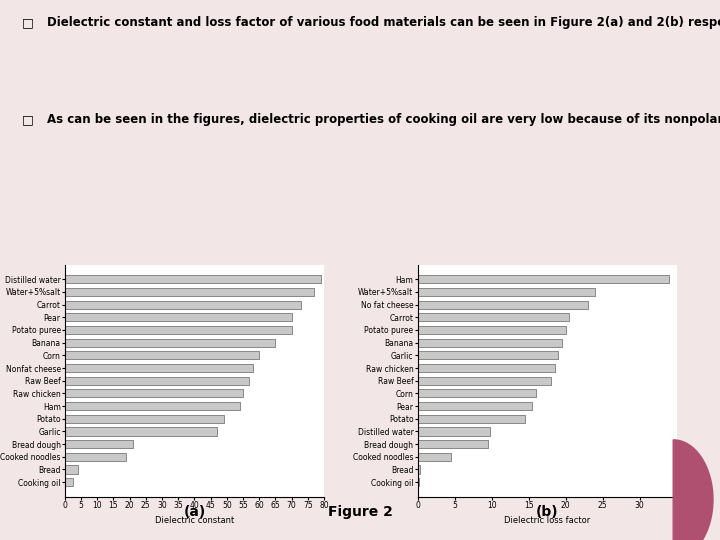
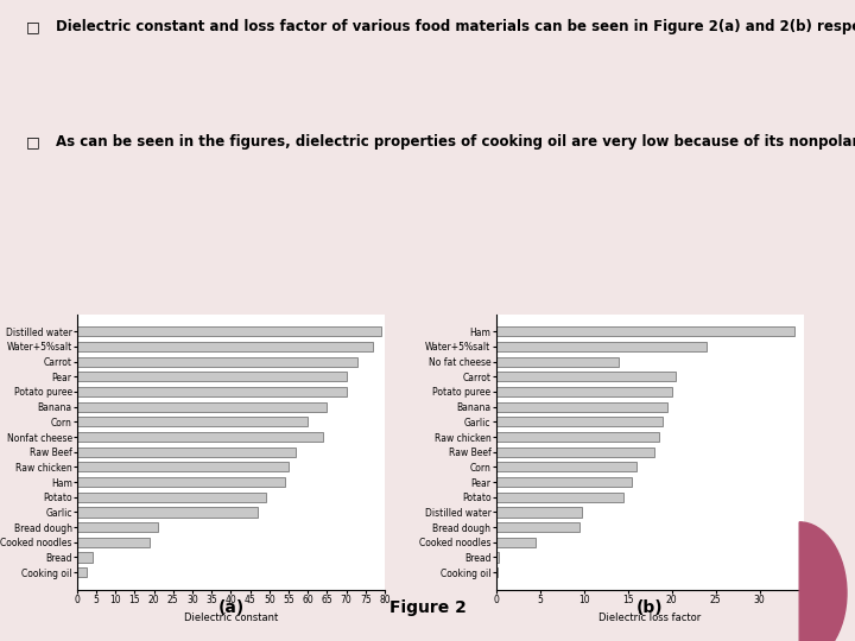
Nonfat cheese: 58.0 -> 64.0
No fat cheese: 23.0 -> 14.0
